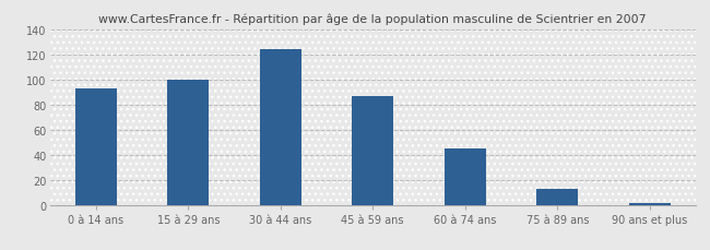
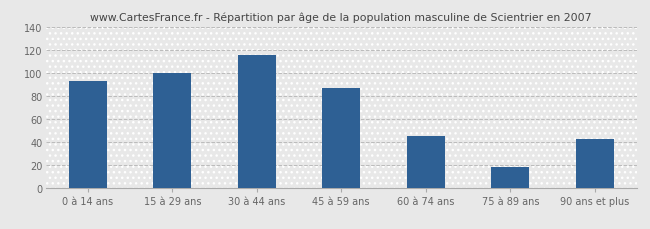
30 à 44 ans: 124 -> 115
75 à 89 ans: 13 -> 18
90 ans et plus: 1 -> 42
